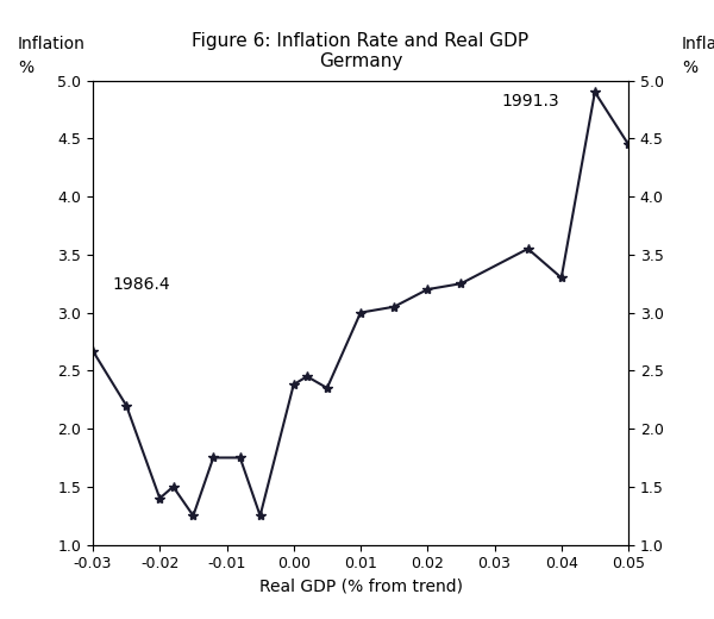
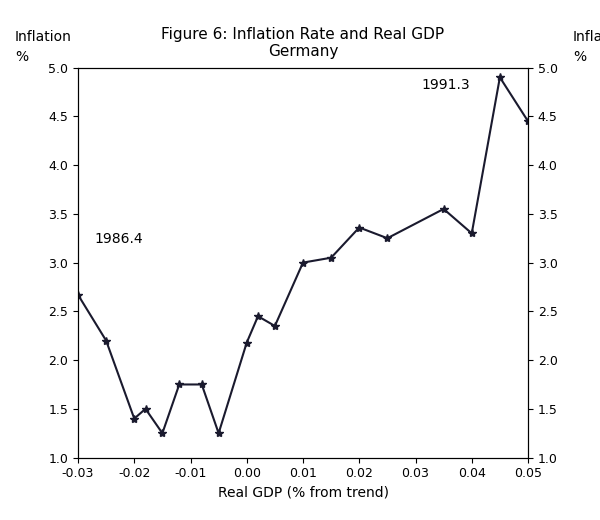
0.00: 2.38 -> 2.18
0.02: 3.20 -> 3.36
